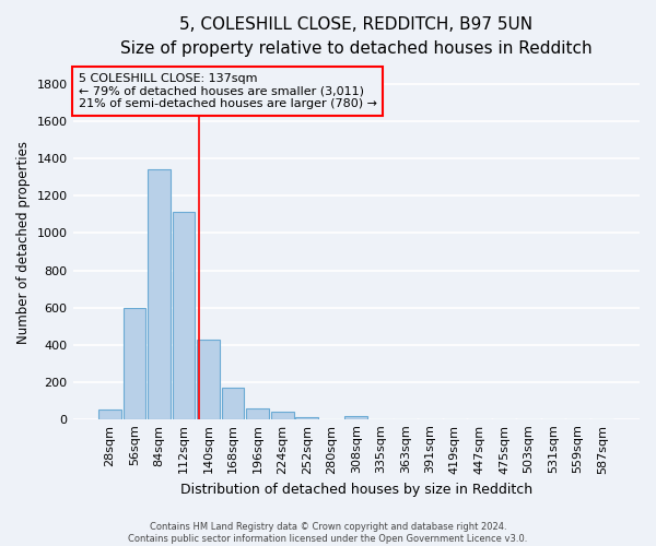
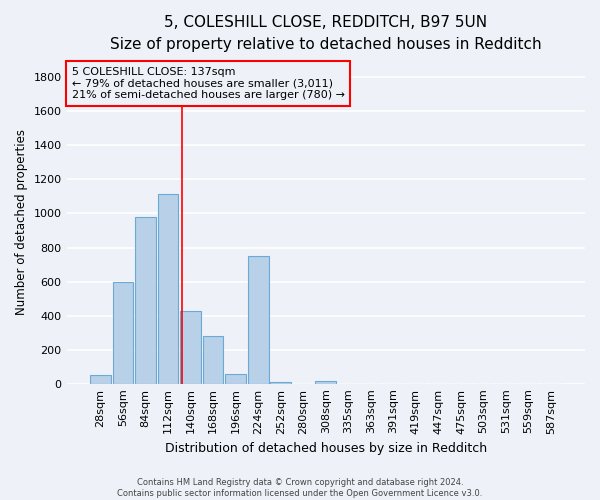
84sqm: 1340 -> 980
168sqm: 170 -> 280
224sqm: 40 -> 750
